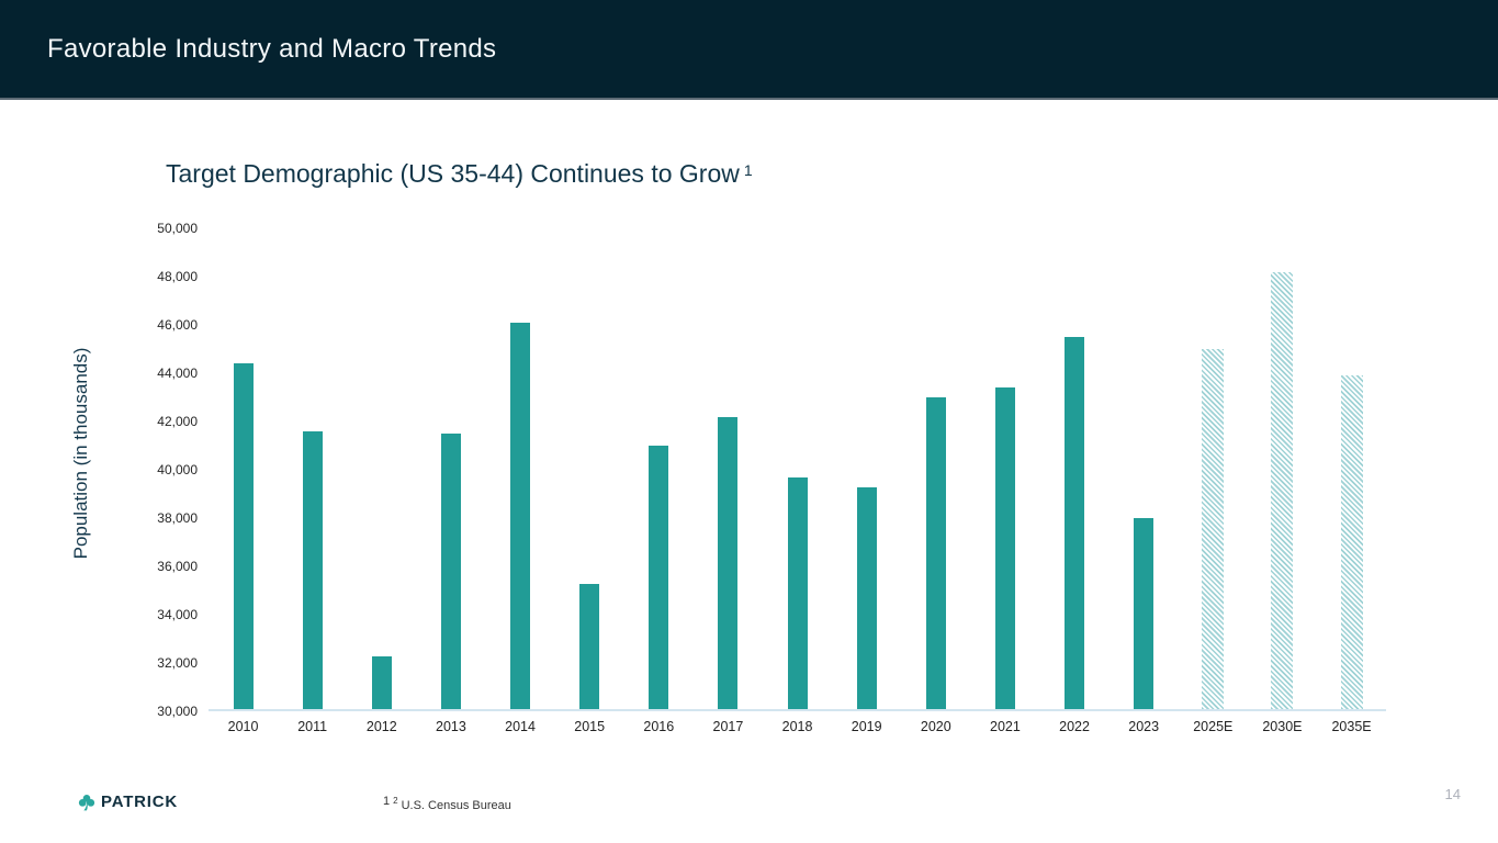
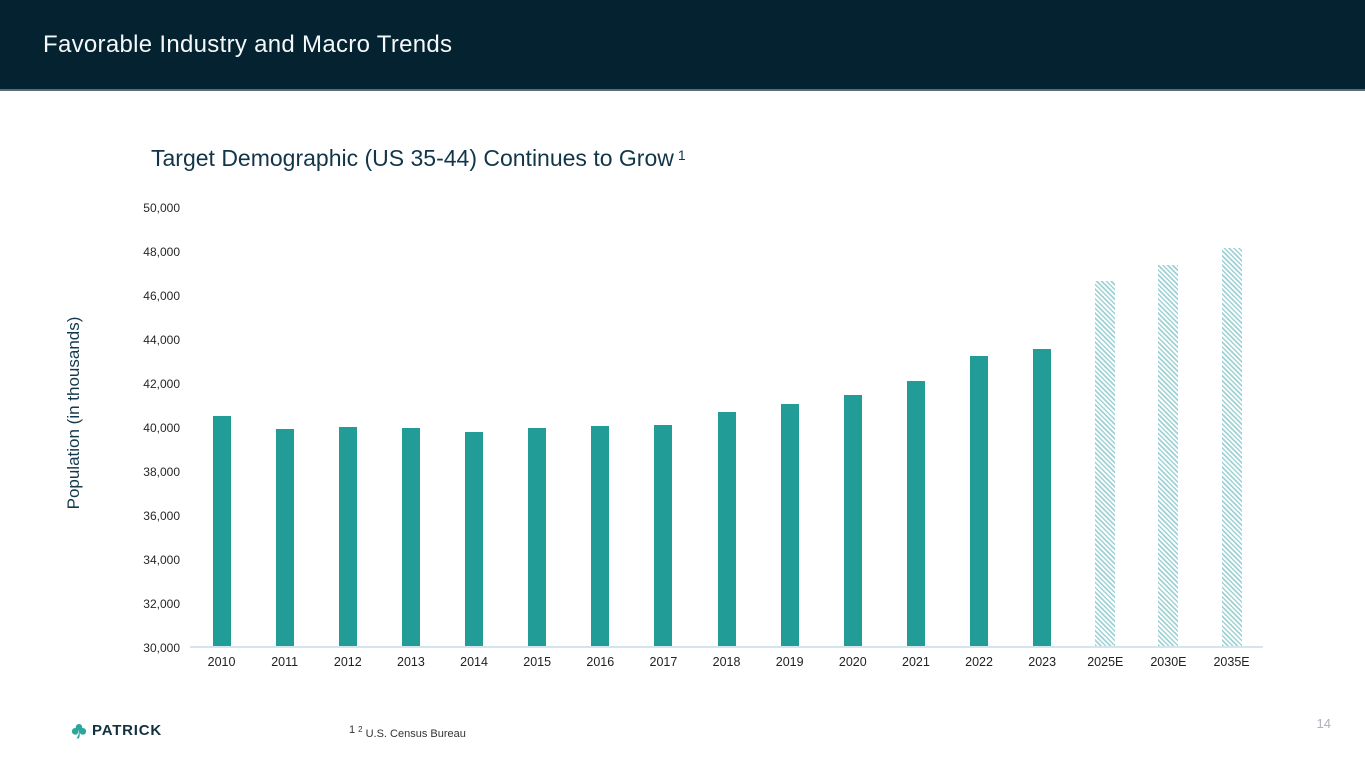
2010: 44300 -> 40400
2011: 41500 -> 39800
2012: 32200 -> 40000
2013: 41400 -> 39900
2014: 46000 -> 39800
2015: 35200 -> 39900
2016: 40900 -> 40000
2017: 42100 -> 40000
2018: 39600 -> 40600
2019: 39200 -> 41000
2020: 42900 -> 41400
2021: 43300 -> 42000
2022: 45400 -> 43200
2023: 37900 -> 43500
2025E: 44900 -> 46600
2030E: 48100 -> 47300
2035E: 43800 -> 48100
